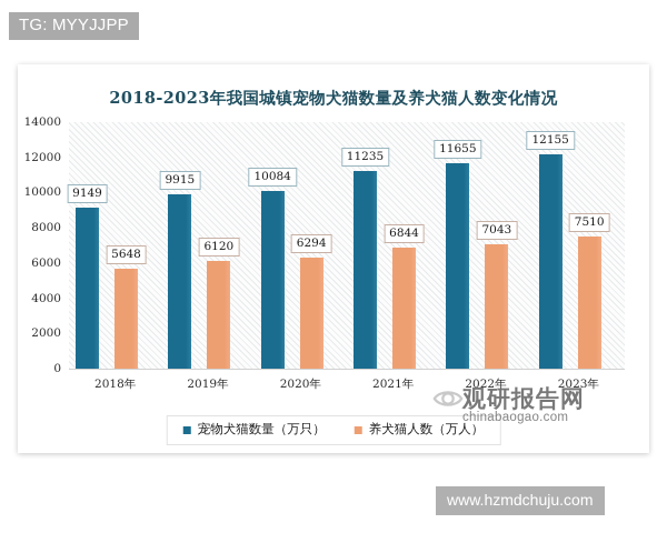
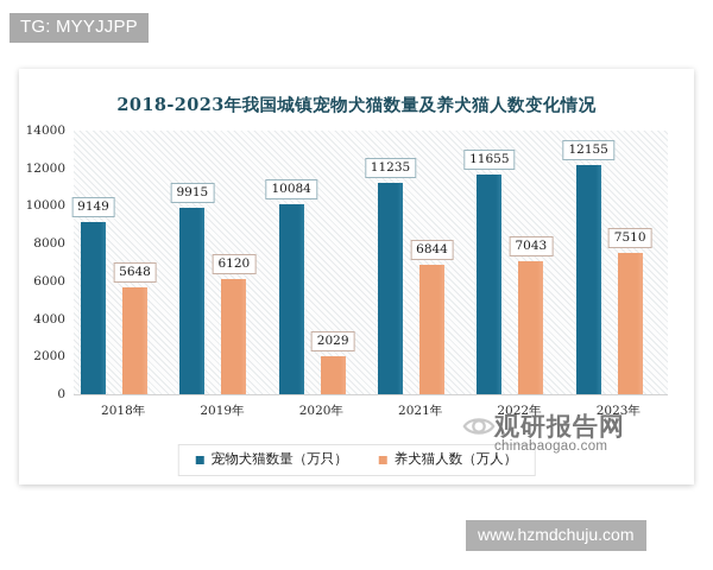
养犬猫人数（万人）/2020年: 6294 -> 2029
